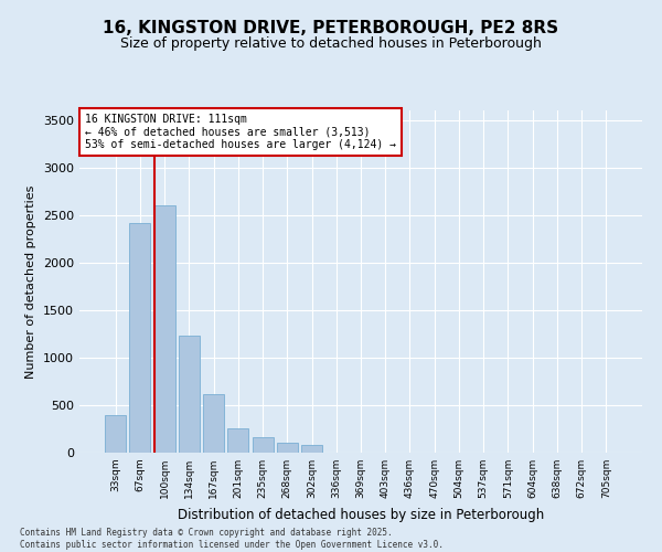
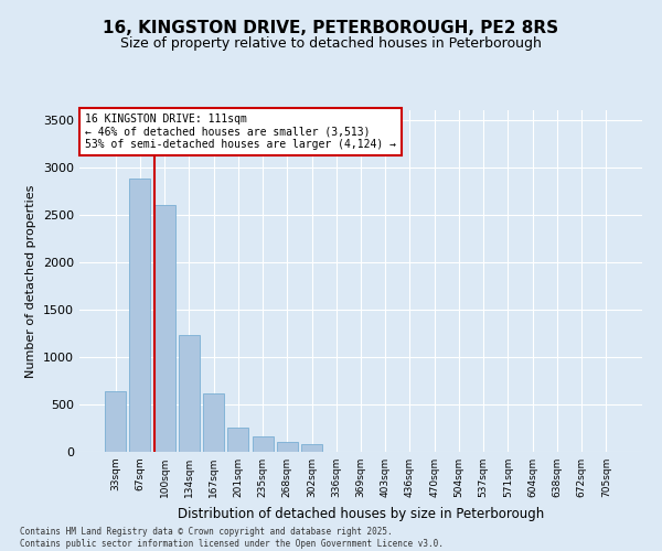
33sqm: 390 -> 640
67sqm: 2420 -> 2880
